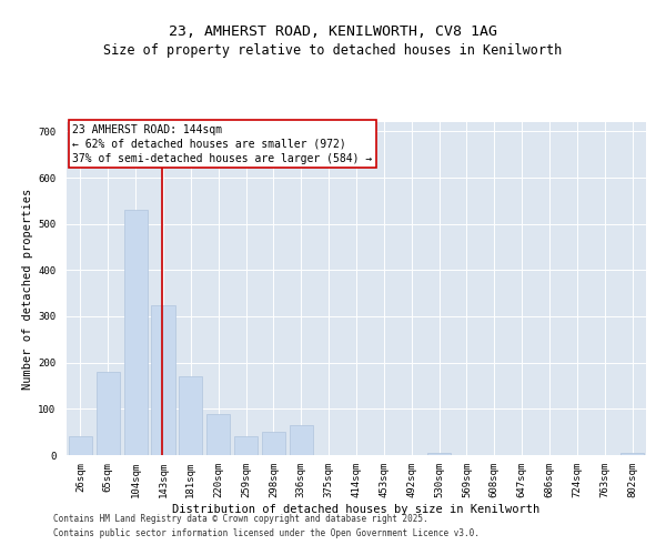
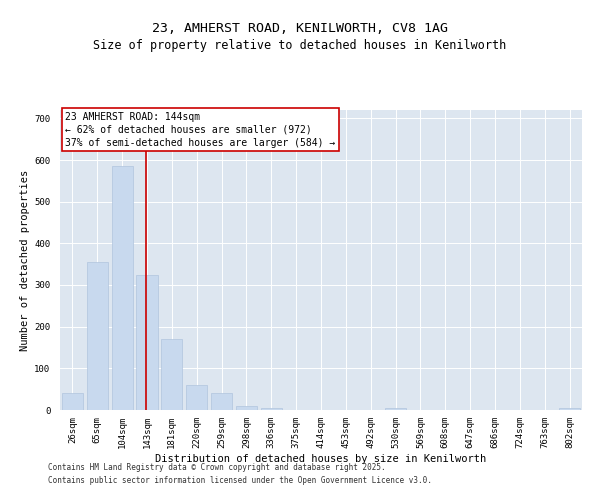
65sqm: 180 -> 355
104sqm: 530 -> 585
220sqm: 90 -> 60
298sqm: 50 -> 10
336sqm: 65 -> 5
